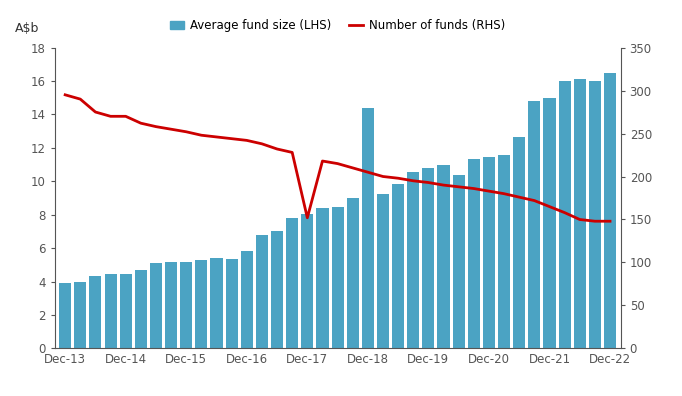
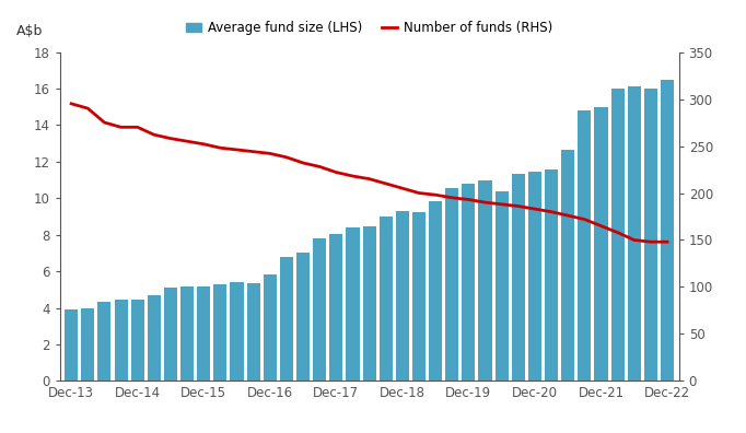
Number of funds (RHS)/Dec-17: 152 -> 222
Average fund size (LHS)/Dec-18: 14.4 -> 9.3
